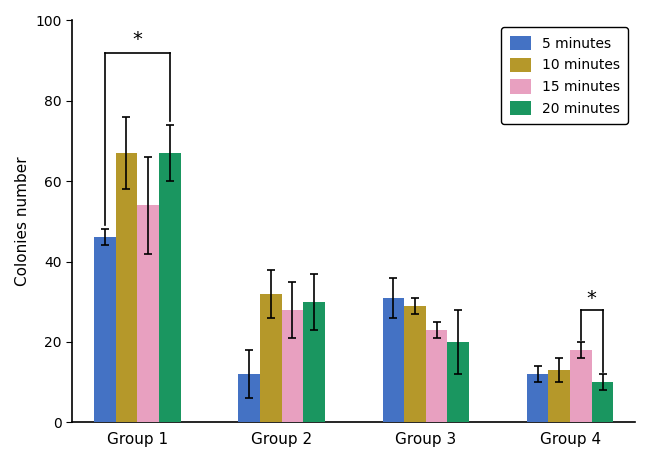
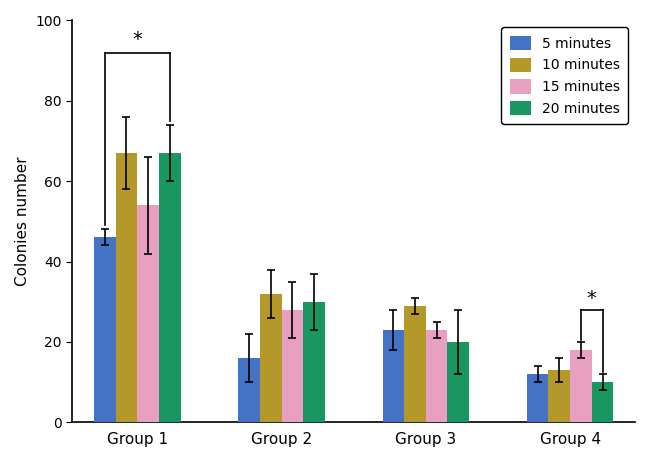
5 minutes/Group 2: 12 -> 16
5 minutes/Group 3: 31 -> 23
